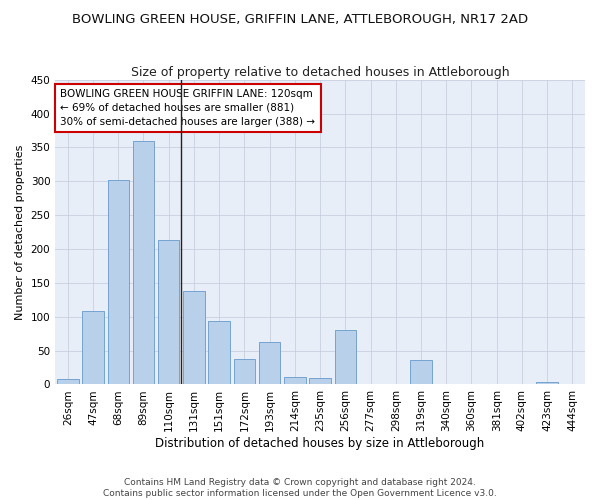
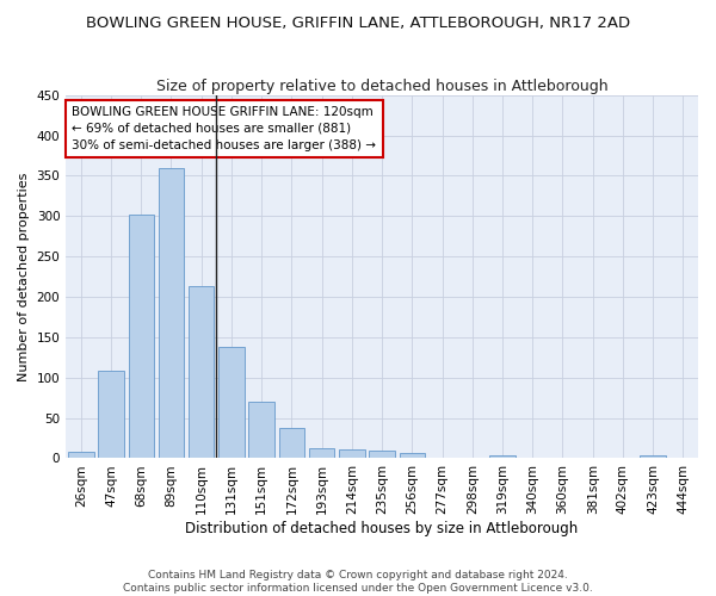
151sqm: 94 -> 70
193sqm: 62 -> 13
256sqm: 80 -> 6
319sqm: 36 -> 4
